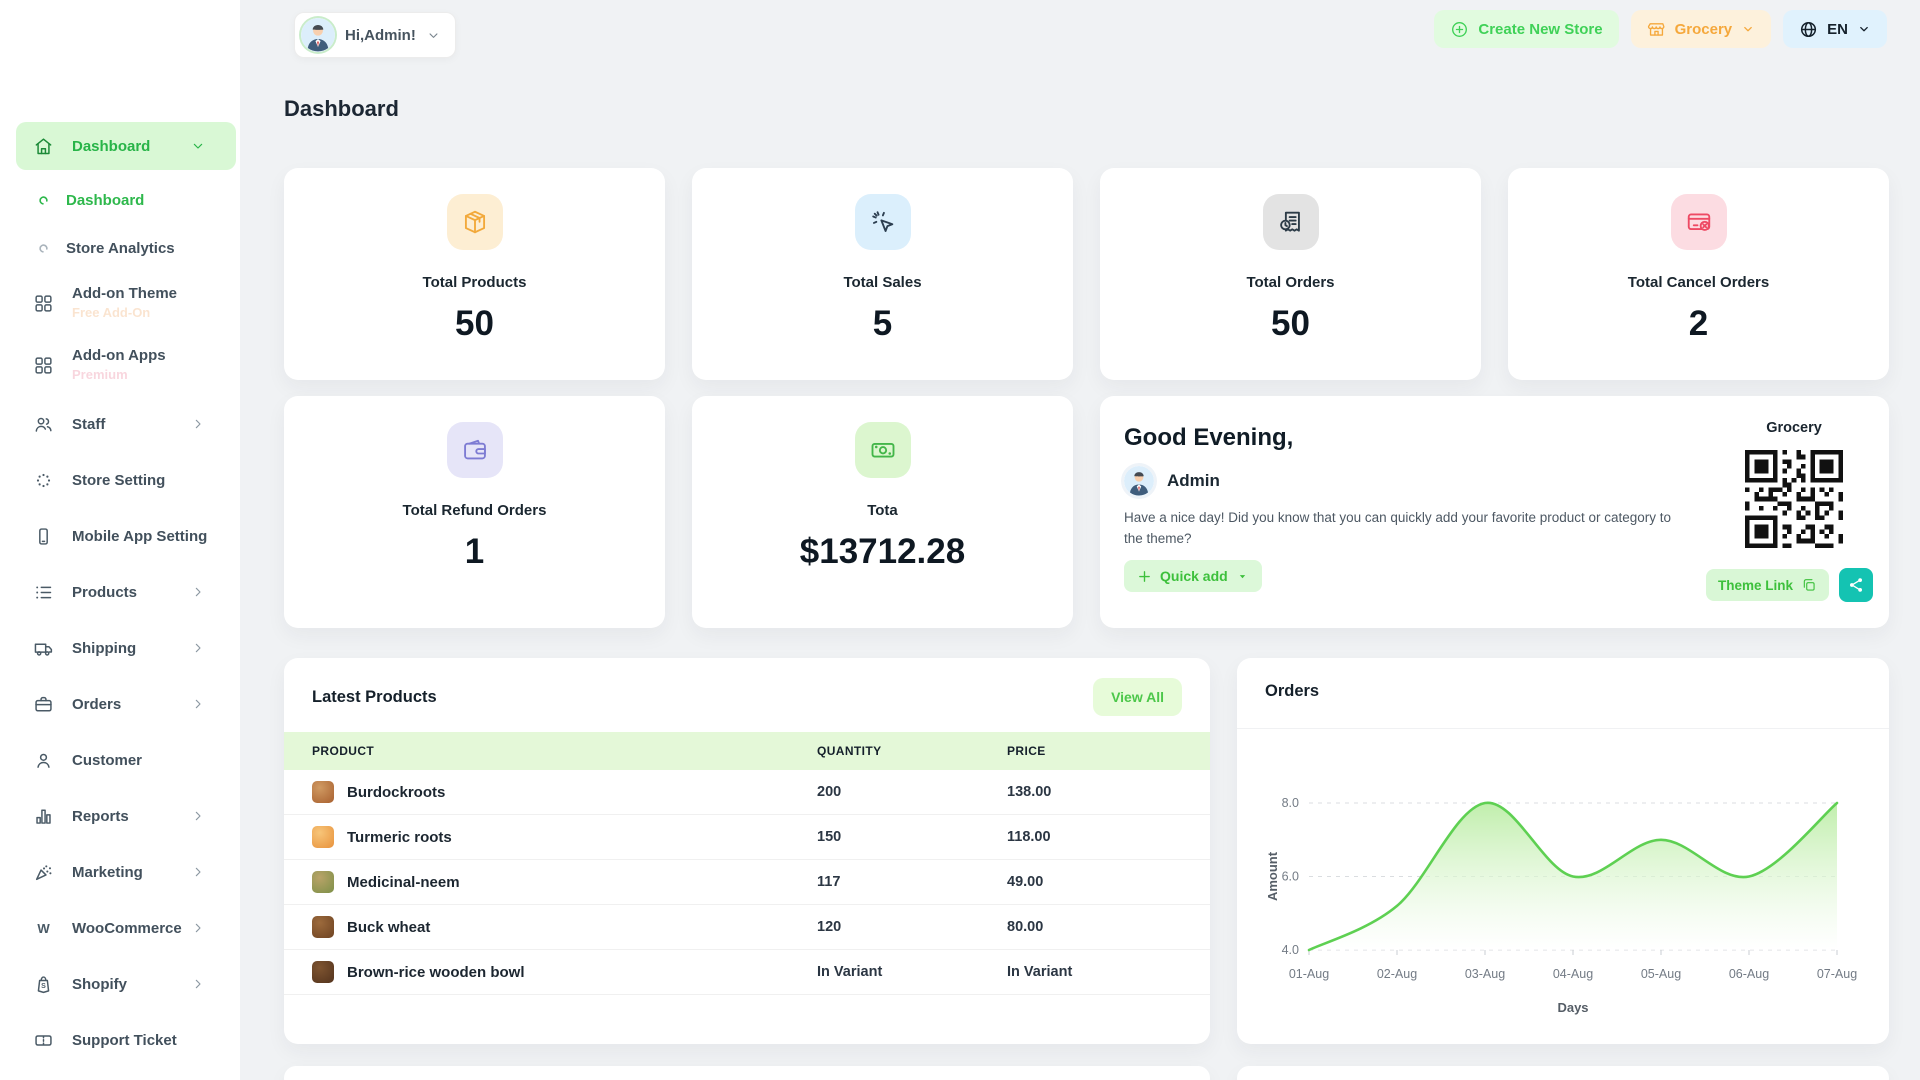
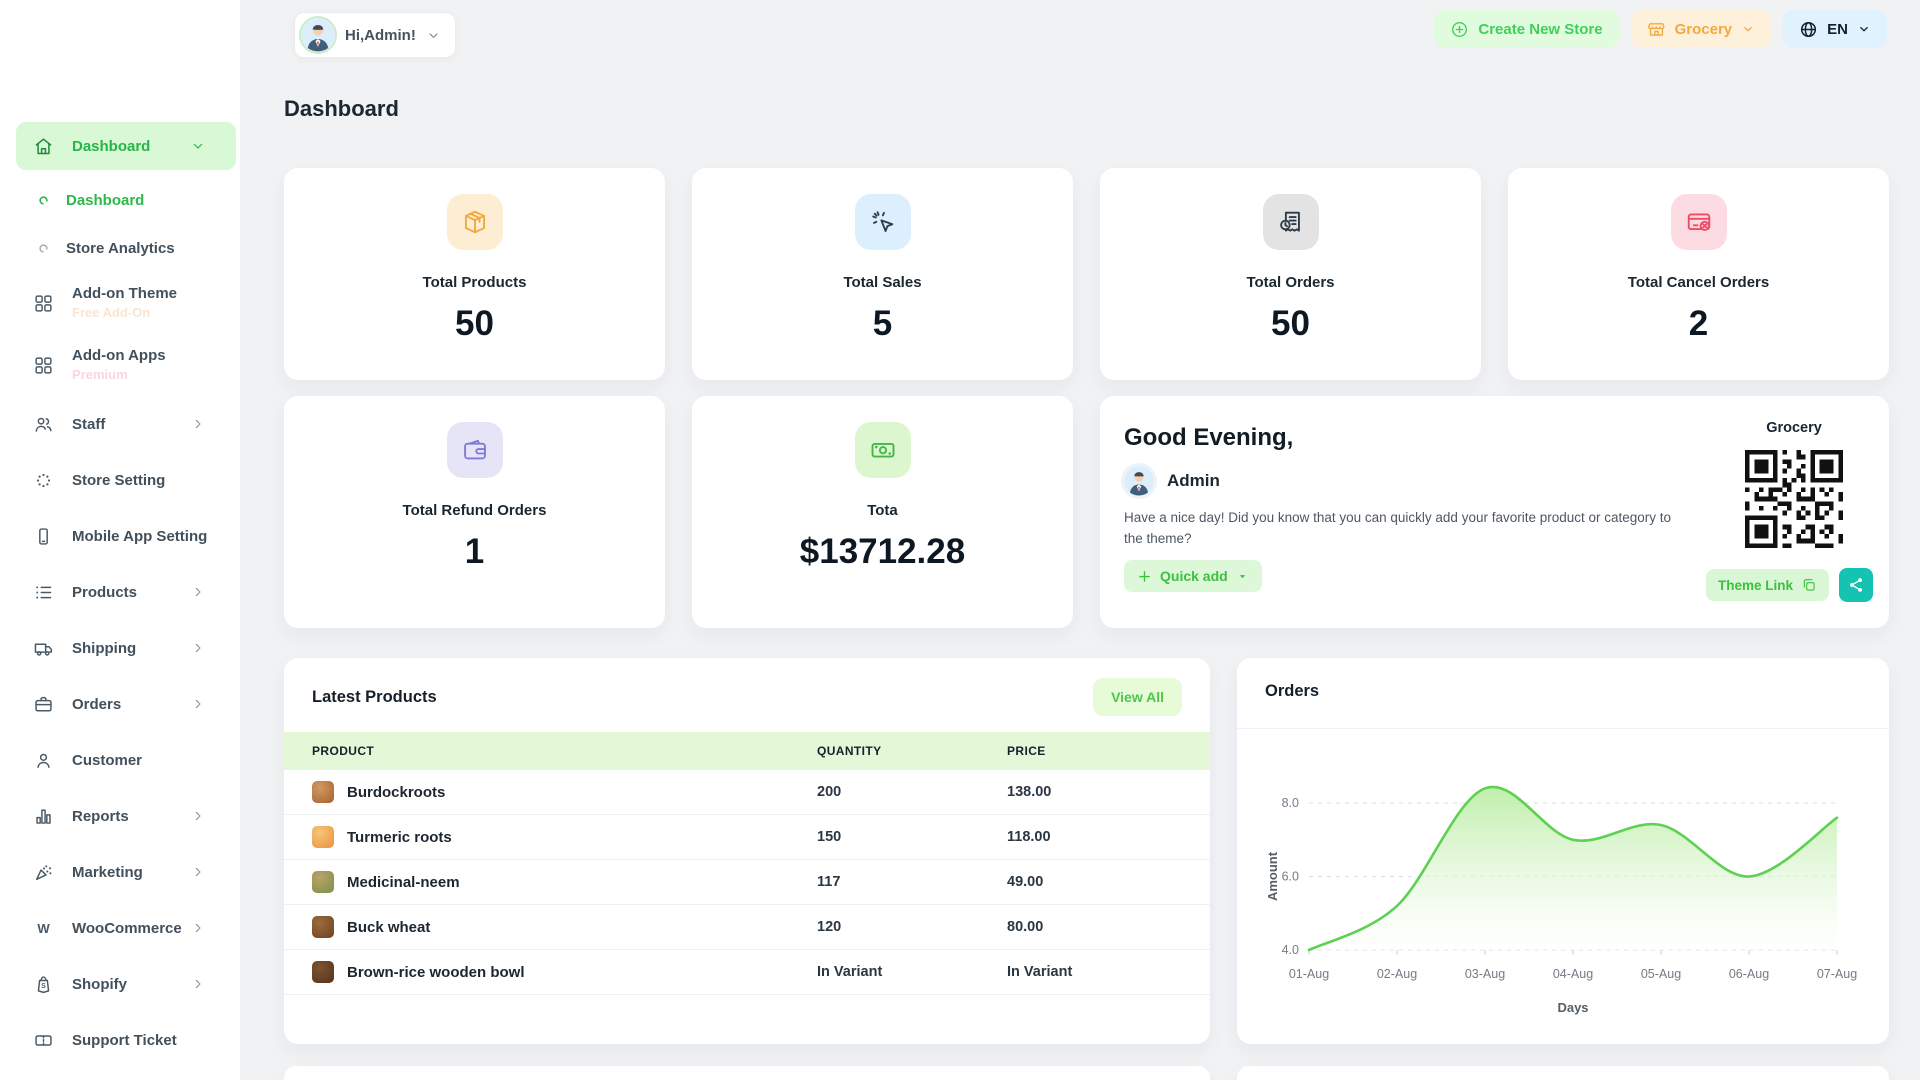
03-Aug: 8.0 -> 8.4
04-Aug: 6.0 -> 7.0
05-Aug: 7.0 -> 7.4
07-Aug: 8.0 -> 7.6
